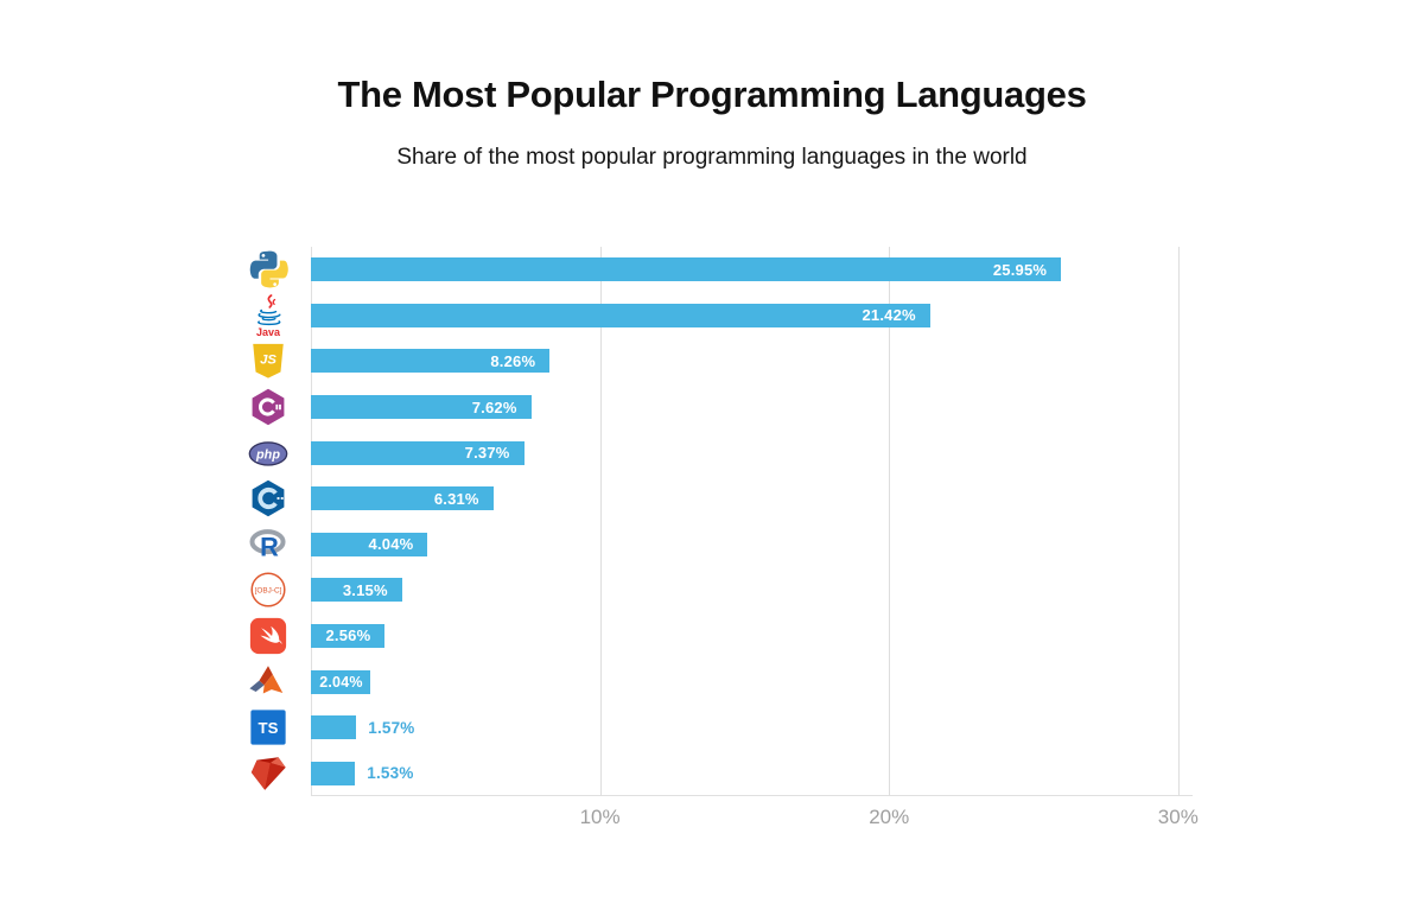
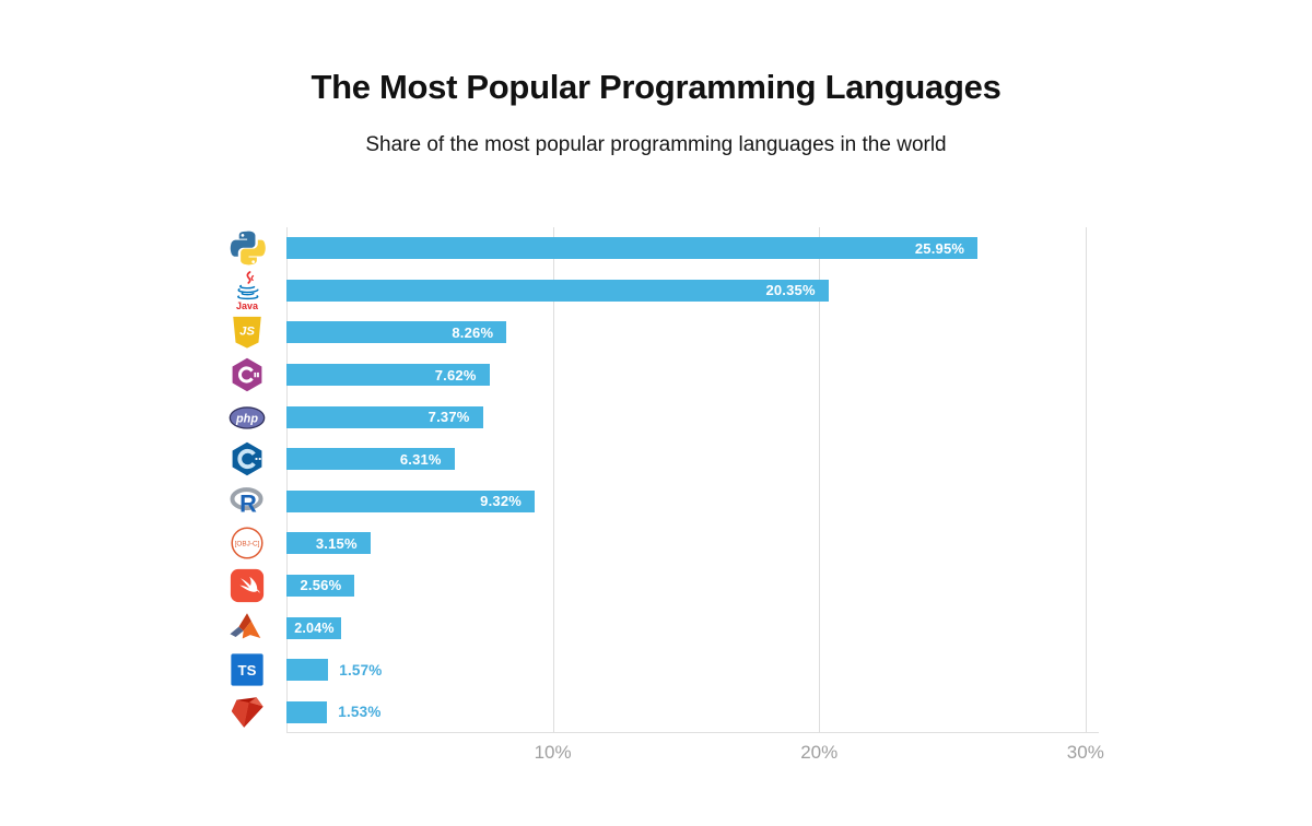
Java: 21.42% -> 20.35%
R: 4.04% -> 9.32%
